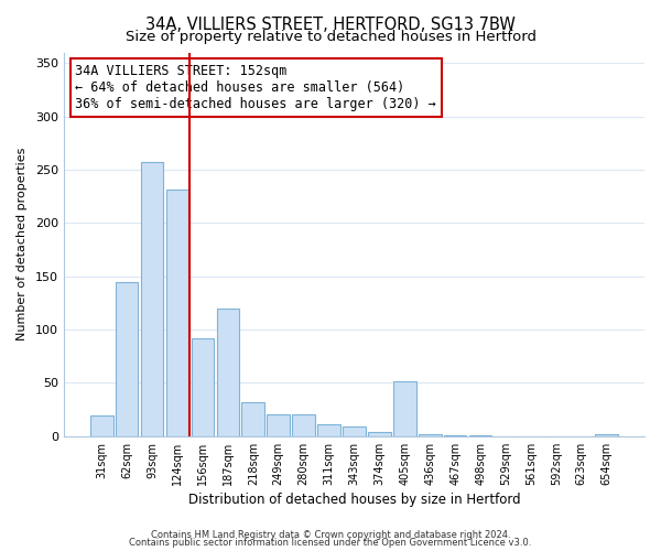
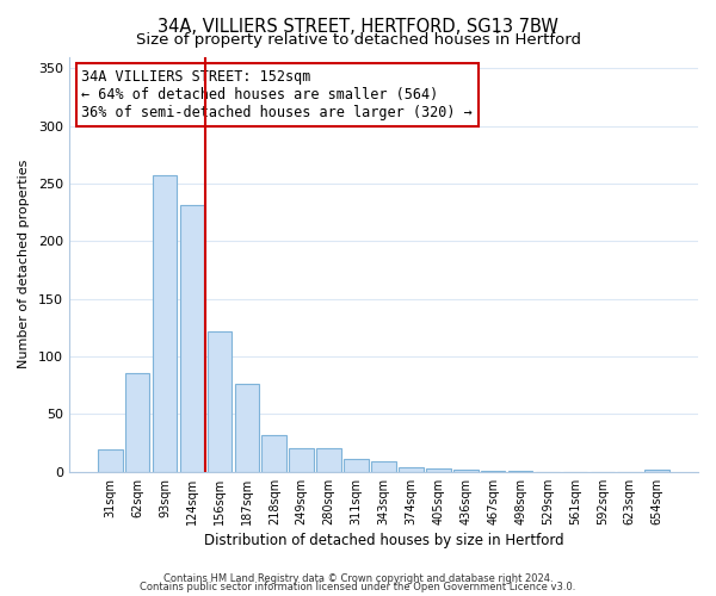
62sqm: 144 -> 86
156sqm: 92 -> 122
187sqm: 120 -> 76
405sqm: 52 -> 3
